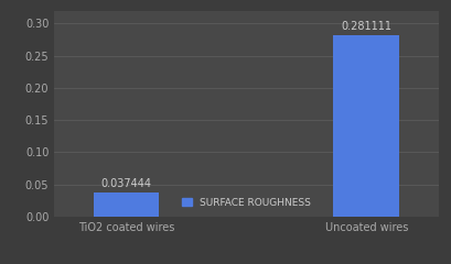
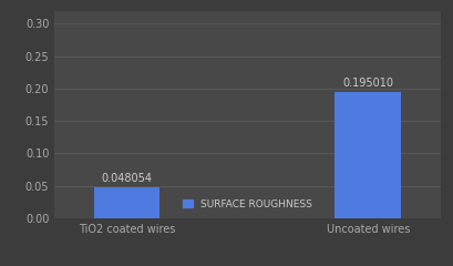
TiO2 coated wires: 0.037444 -> 0.048054
Uncoated wires: 0.281111 -> 0.195010
